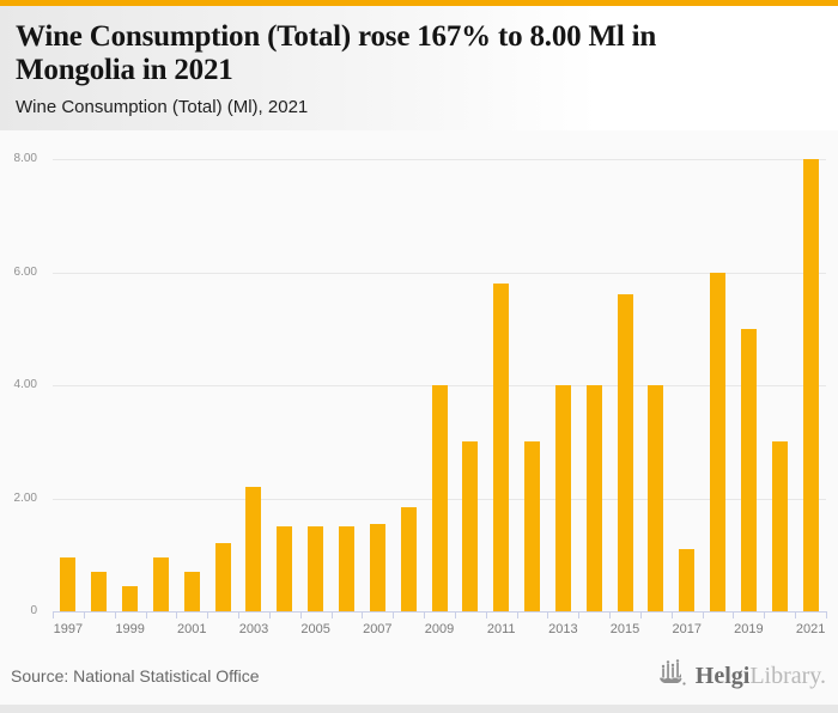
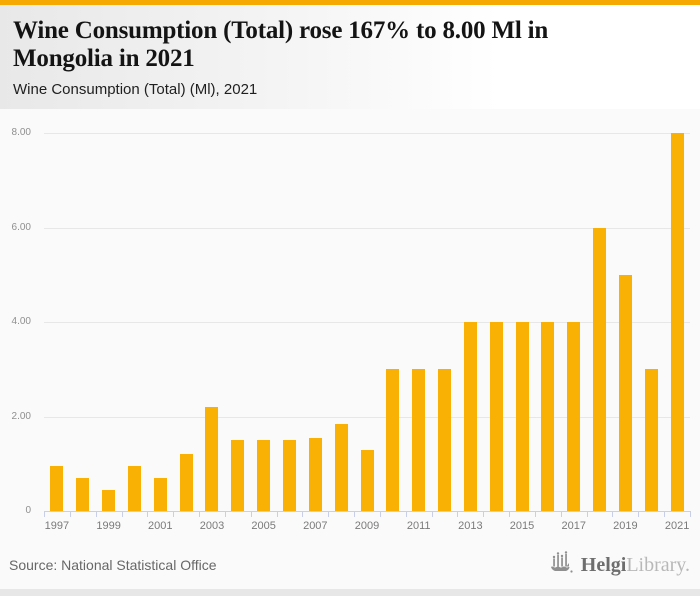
2009: 4.0 -> 1.3
2011: 5.8 -> 3.0
2015: 5.6 -> 4.0
2017: 1.1 -> 4.0
